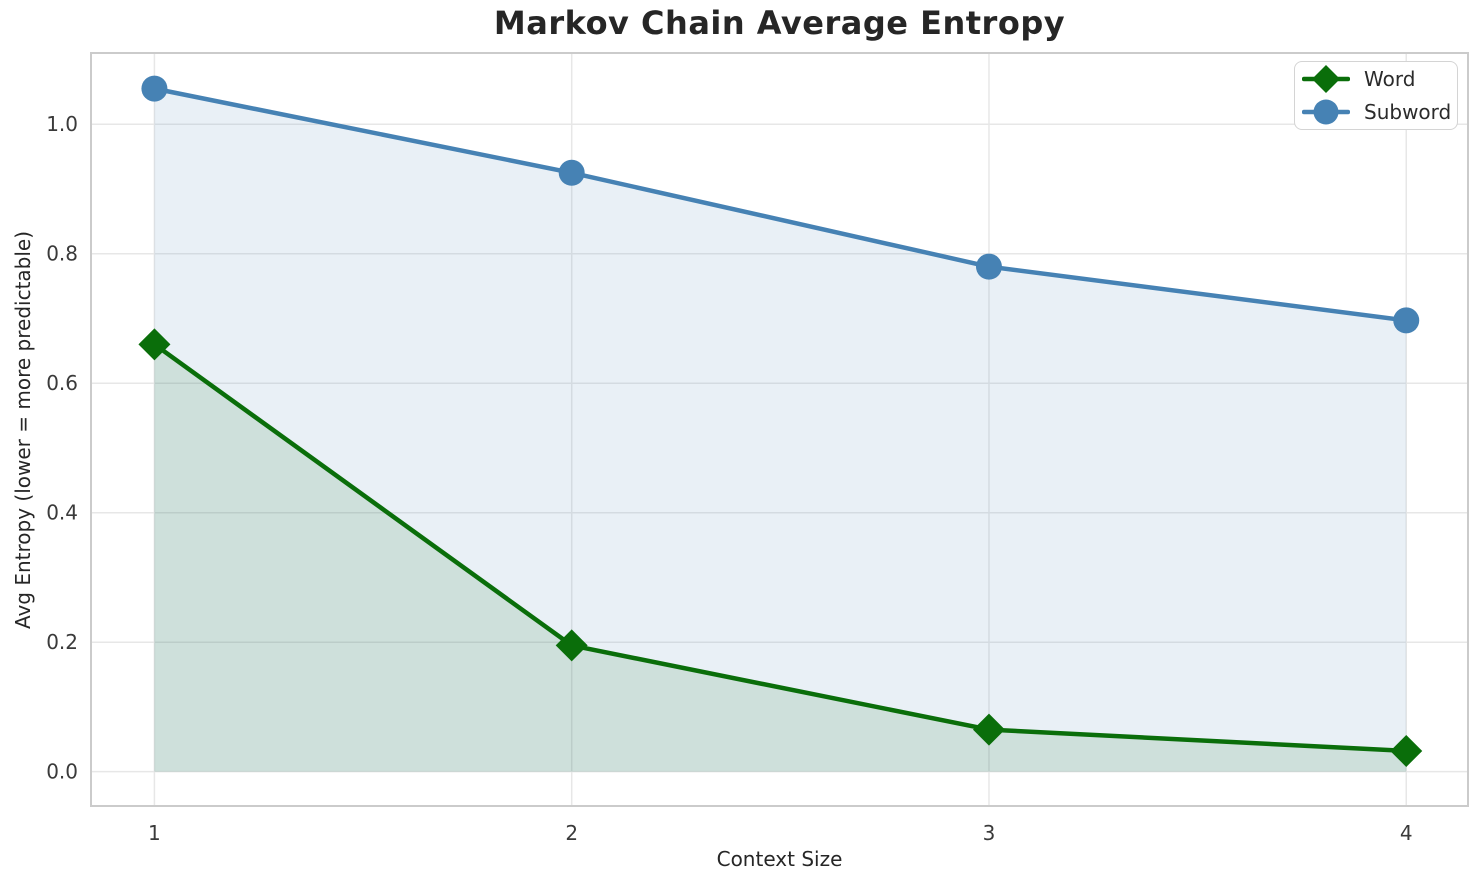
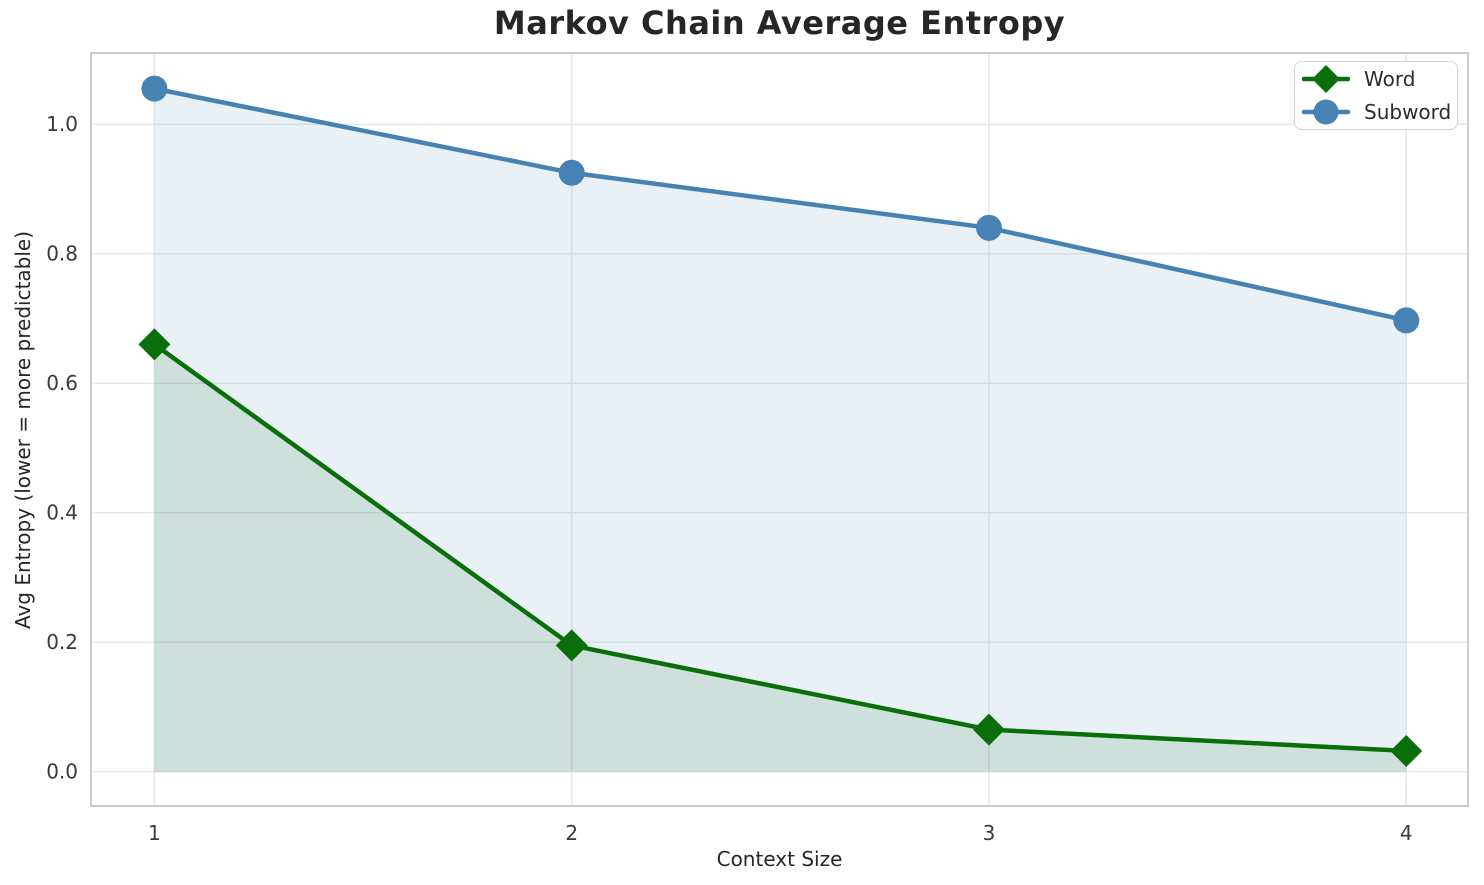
Subword/3: 0.78 -> 0.84
